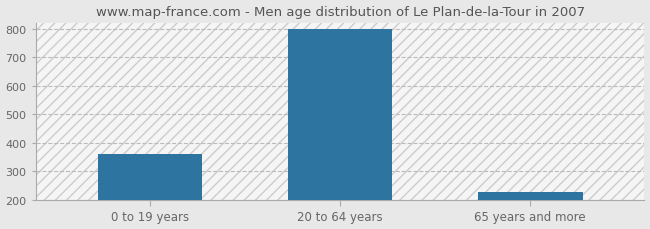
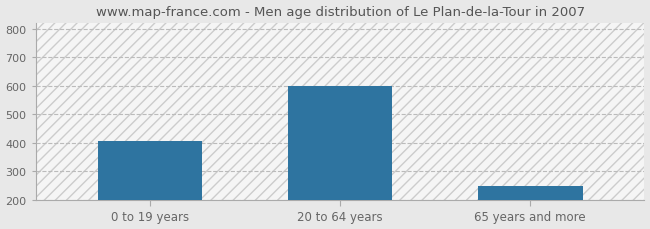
0 to 19 years: 362 -> 405
20 to 64 years: 800 -> 600
65 years and more: 228 -> 250
